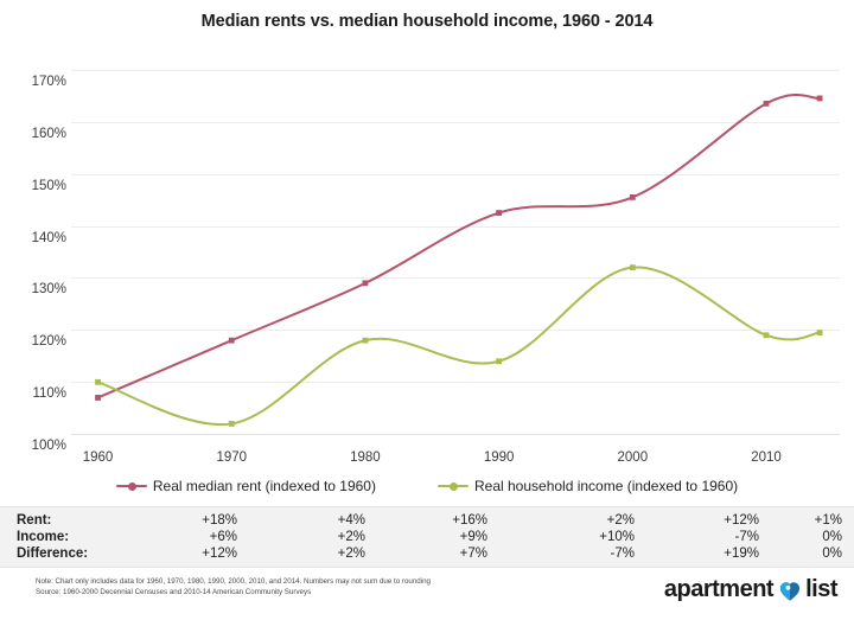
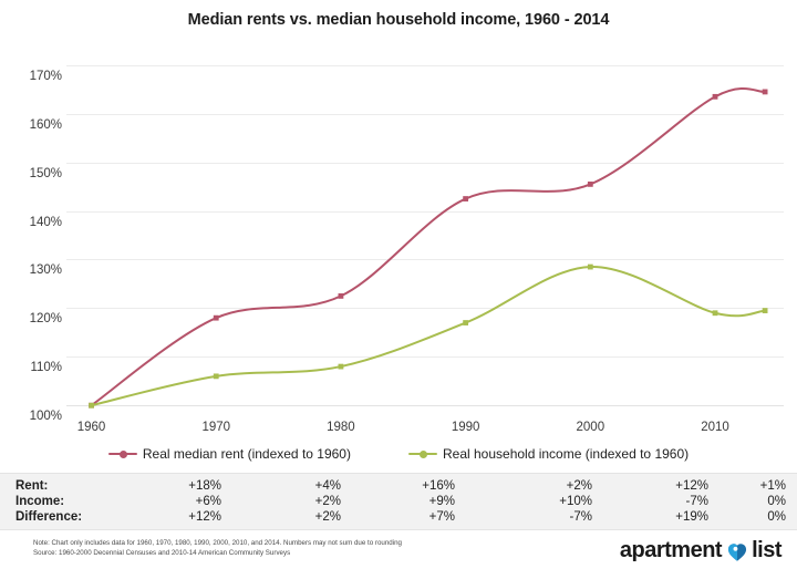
Real median rent (indexed to 1960)/1960: 107% -> 100%
Real household income (indexed to 1960)/1960: 110% -> 100%
Real household income (indexed to 1960)/1970: 102% -> 106%
Real median rent (indexed to 1960)/1980: 129% -> 122%
Real household income (indexed to 1960)/1980: 118% -> 108%
Real household income (indexed to 1960)/1990: 114% -> 117%
Real household income (indexed to 1960)/2000: 132% -> 128%
